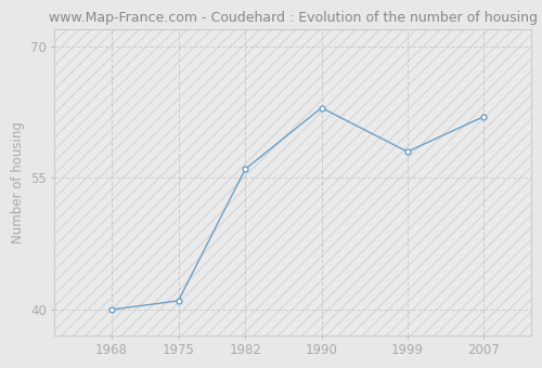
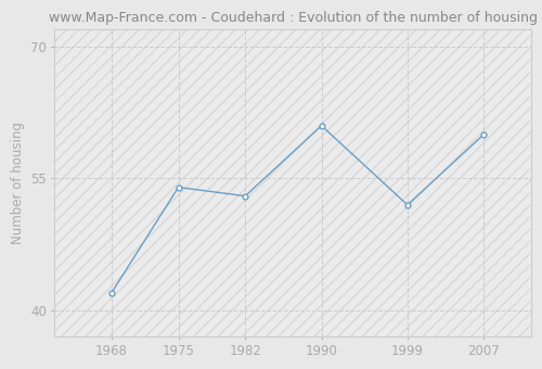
1968: 40 -> 42
1975: 41 -> 54
1982: 56 -> 53
1990: 63 -> 61
1999: 58 -> 52
2007: 62 -> 60
